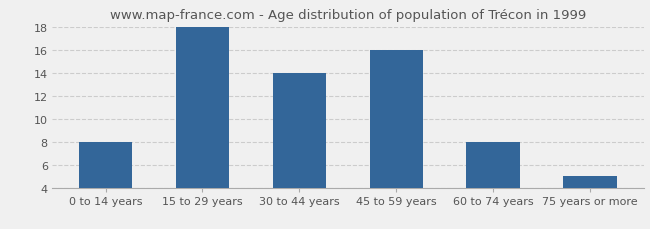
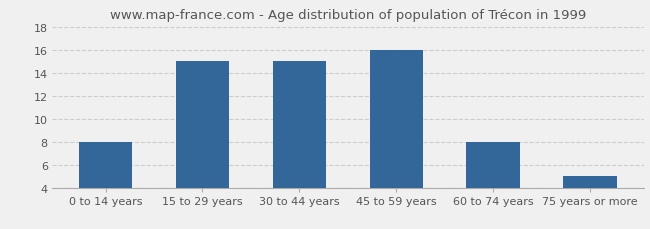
15 to 29 years: 18 -> 15
30 to 44 years: 14 -> 15
